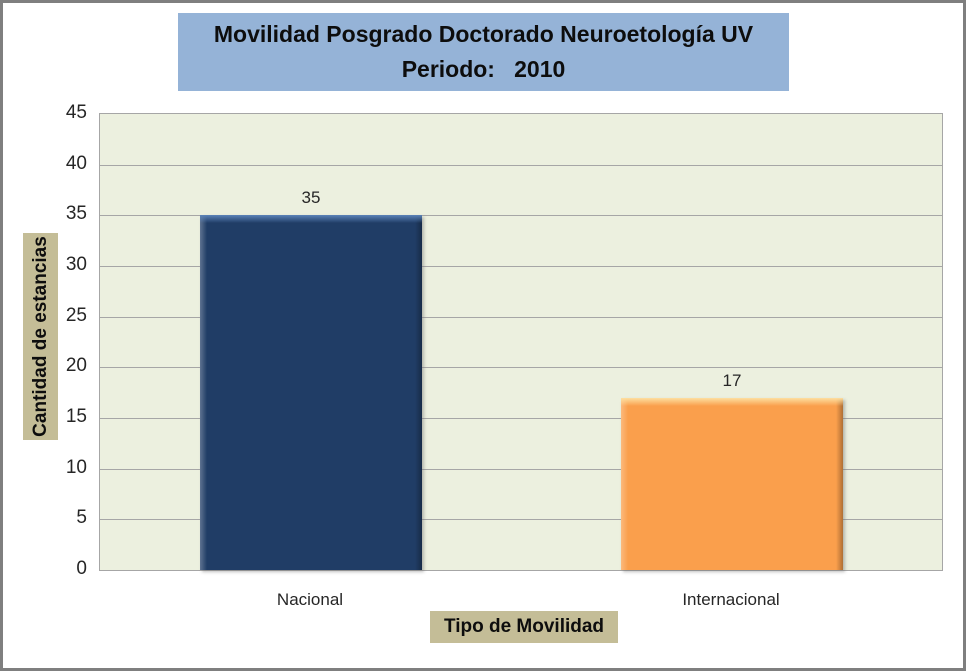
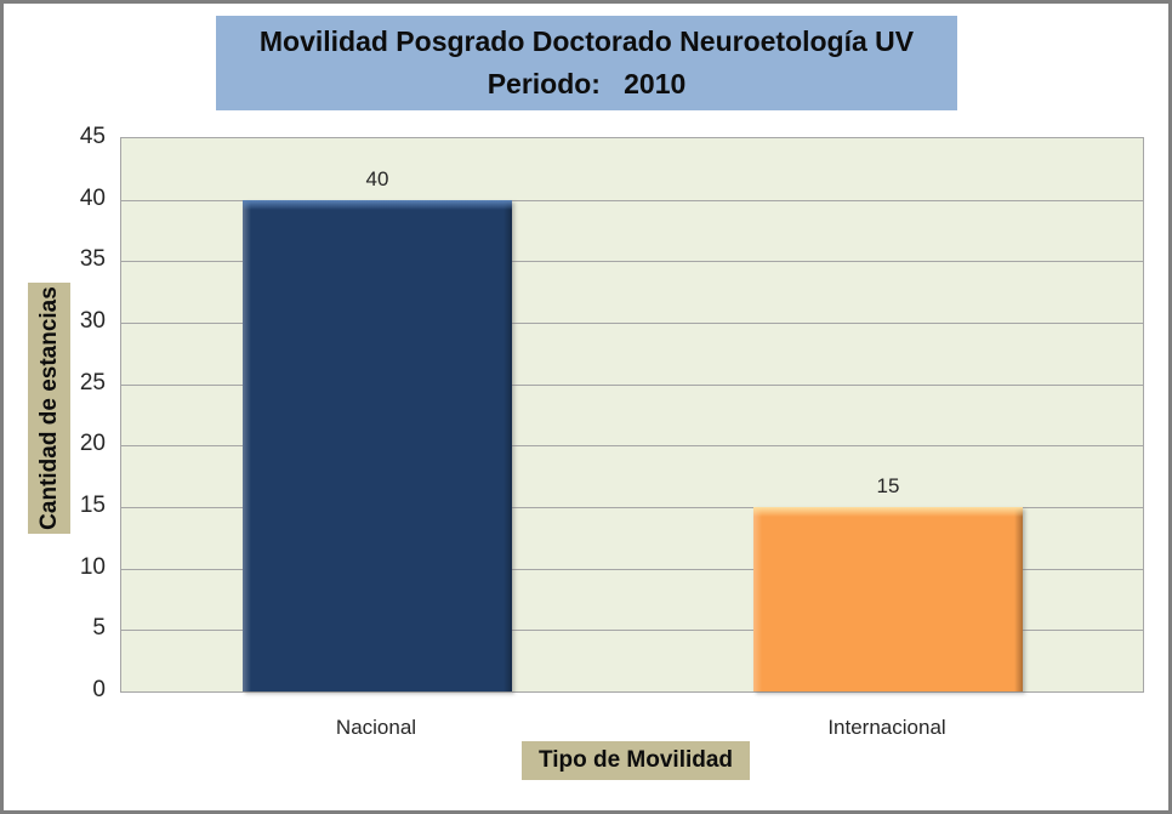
Nacional: 35 -> 40
Internacional: 17 -> 15
